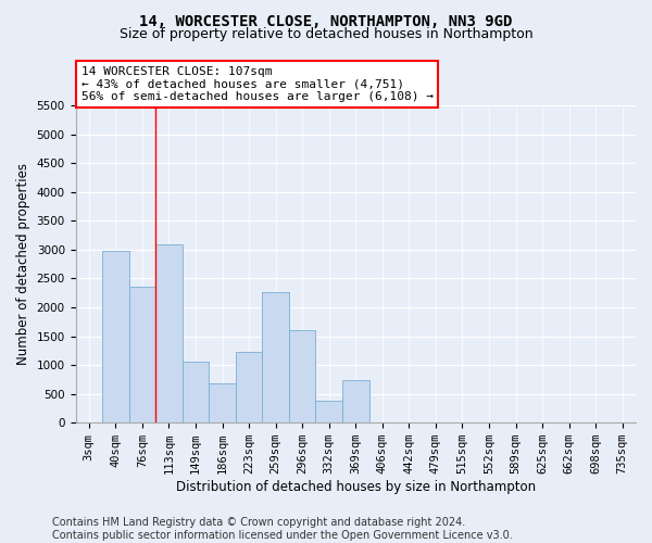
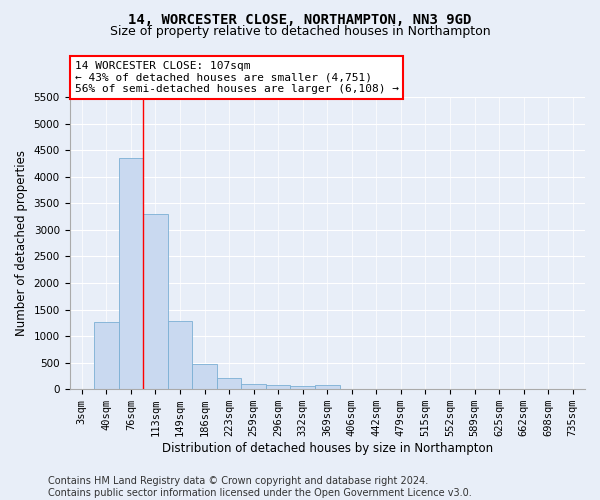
40sqm: 2980 -> 1260
76sqm: 2360 -> 4350
113sqm: 3100 -> 3300
149sqm: 1060 -> 1280
186sqm: 680 -> 480
223sqm: 1220 -> 220
259sqm: 2260 -> 100
296sqm: 1600 -> 80
332sqm: 380 -> 60
369sqm: 740 -> 80
